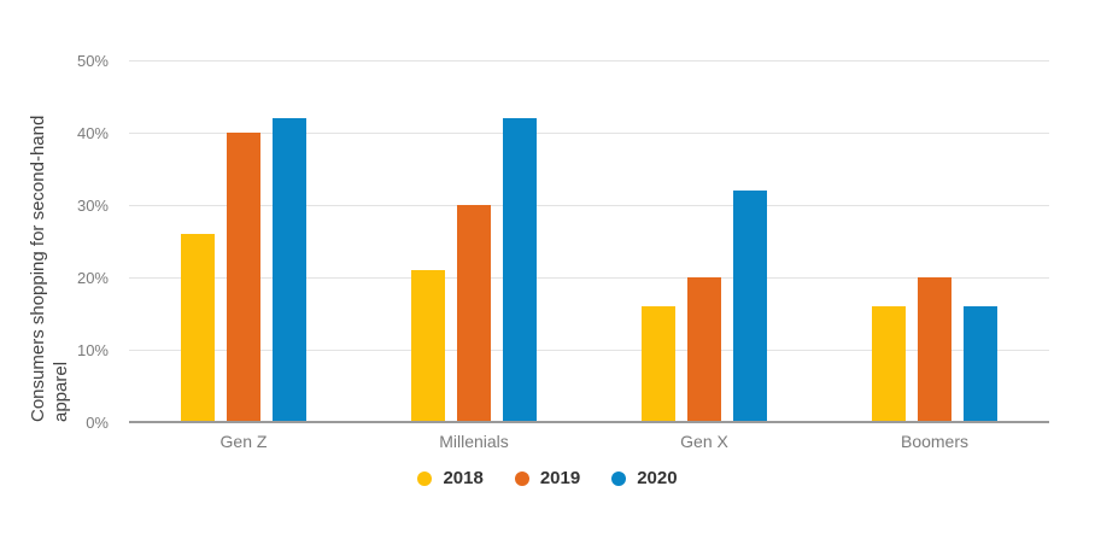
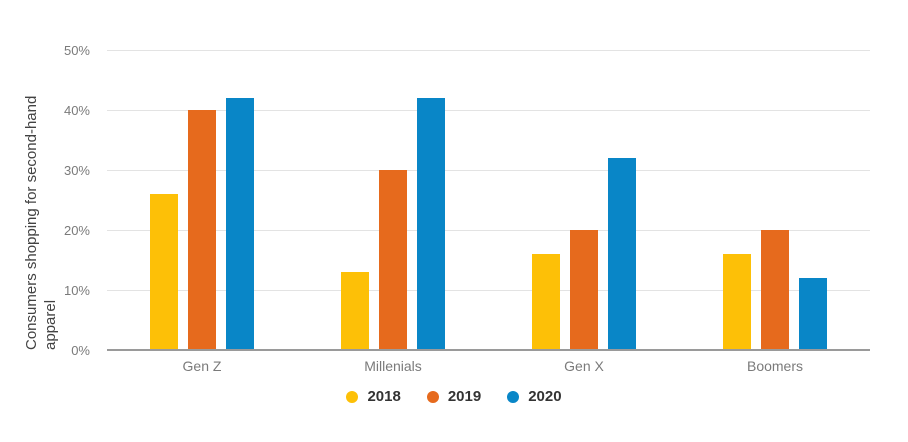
2018/Millenials: 21% -> 13%
2020/Boomers: 16% -> 12%
